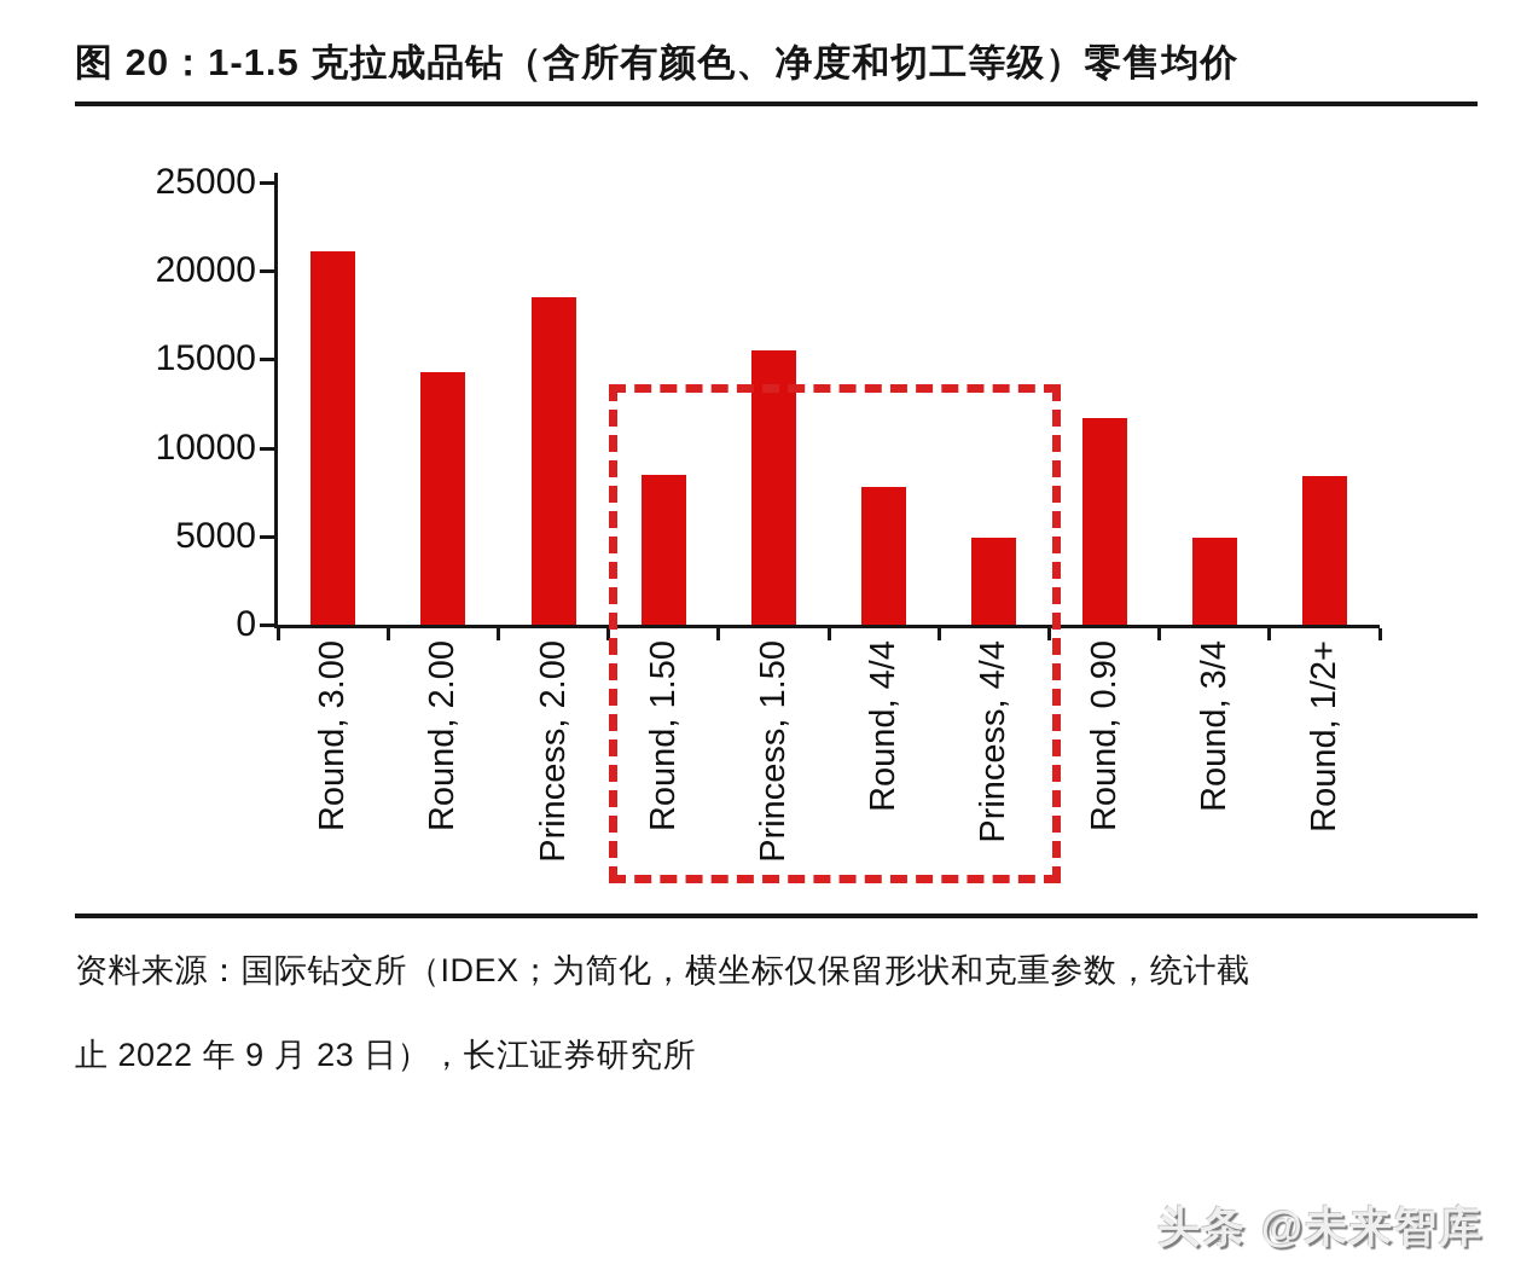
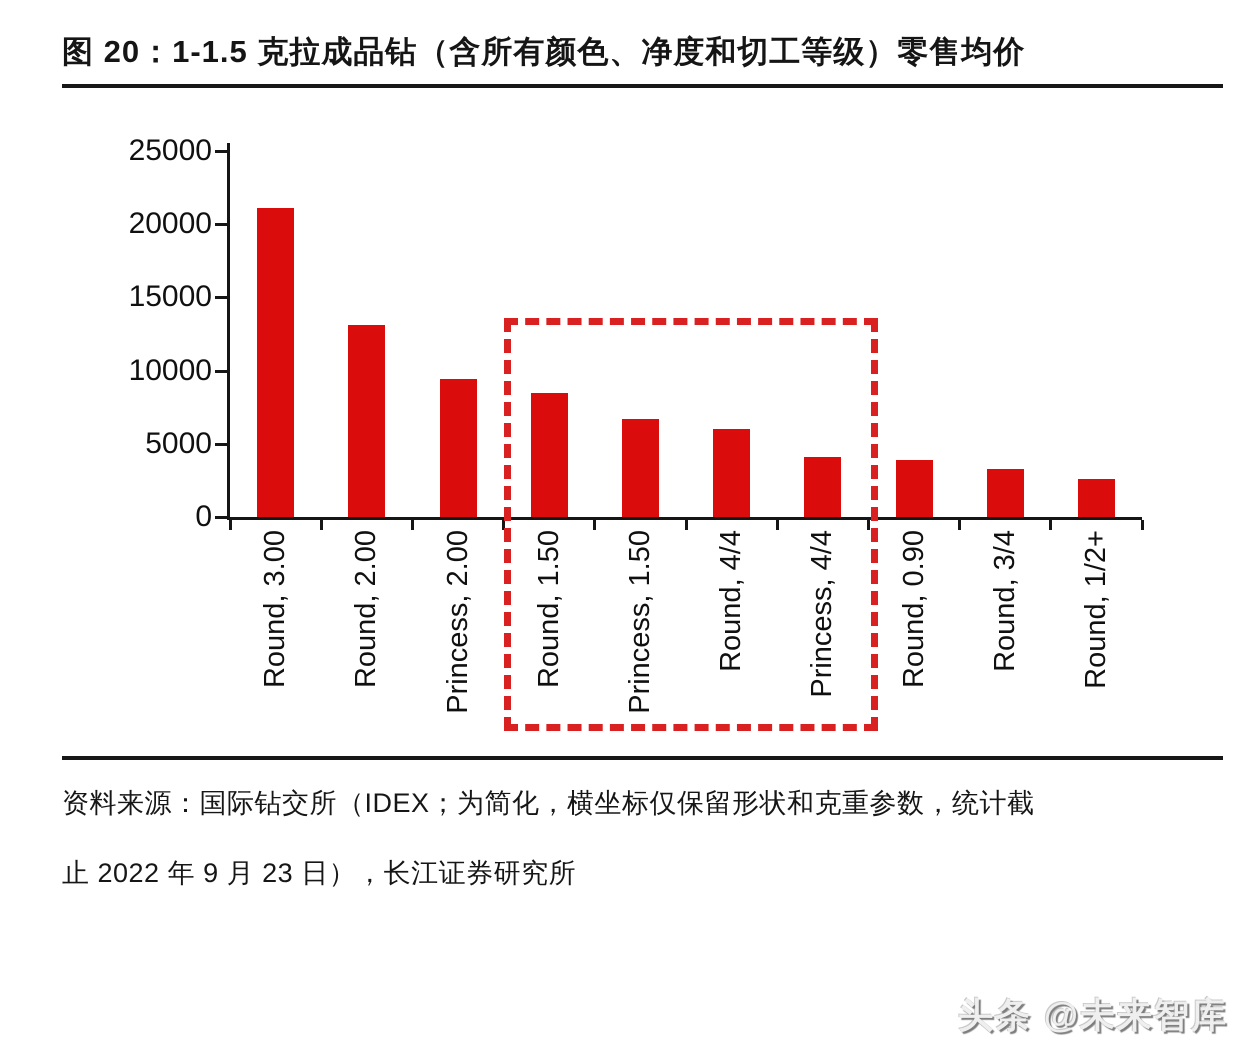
Round, 2.00: 14300 -> 13100
Princess, 2.00: 18500 -> 9400
Princess, 1.50: 15500 -> 6700
Round, 4/4: 7800 -> 6000
Princess, 4/4: 4900 -> 4100
Round, 0.90: 11700 -> 3900
Round, 3/4: 4900 -> 3300
Round, 1/2+: 8400 -> 2600
